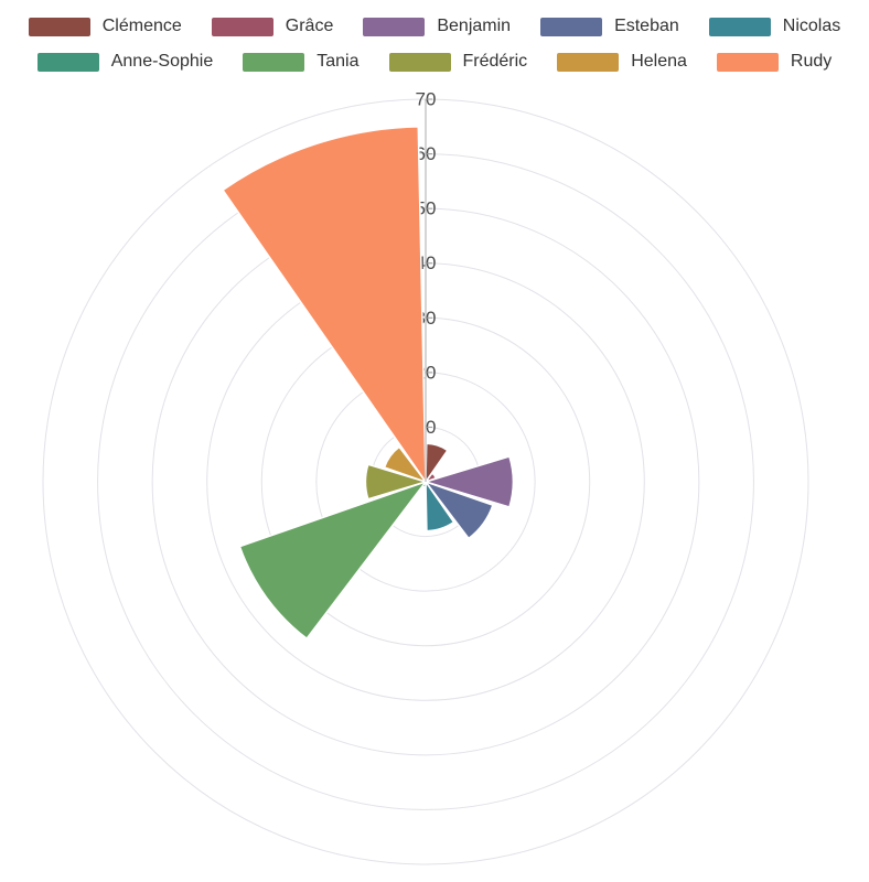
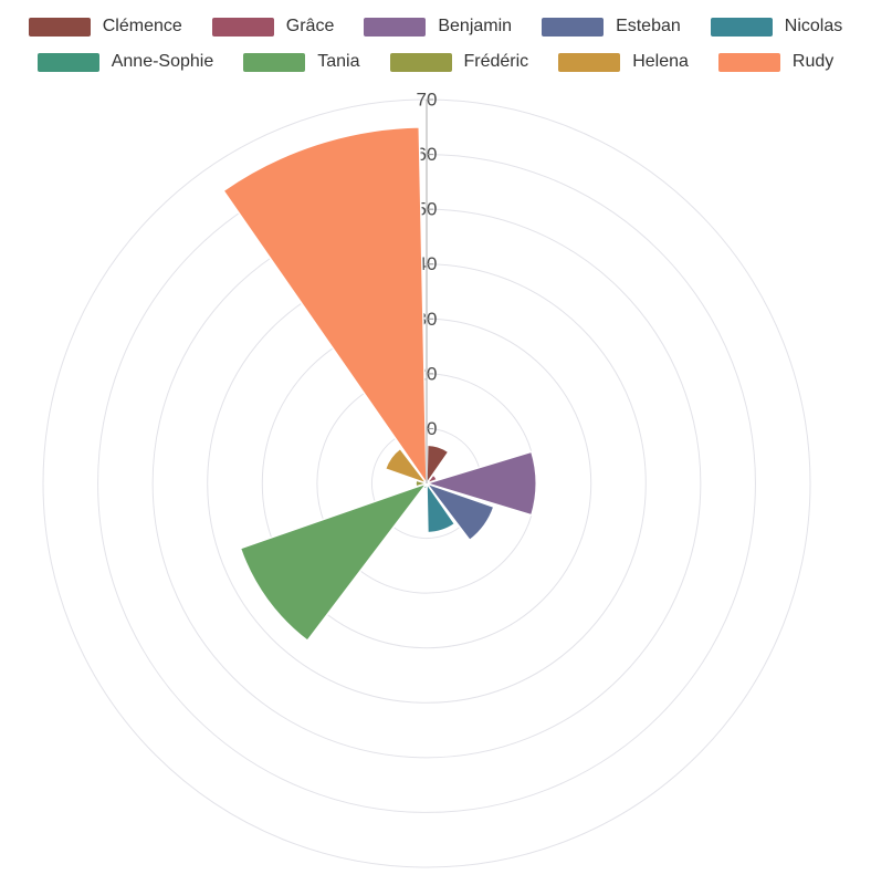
Benjamin: 16 -> 20
Frédéric: 11 -> 2
